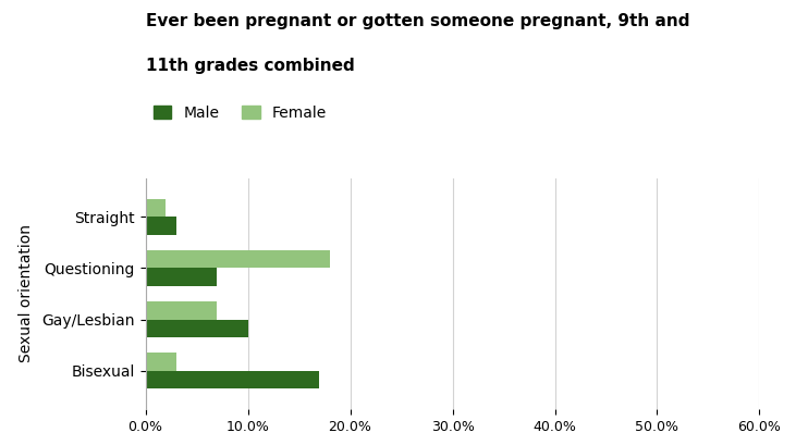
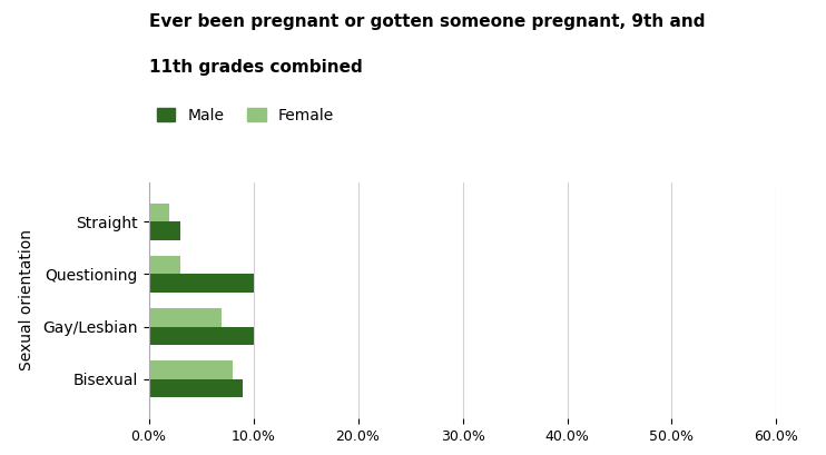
Female/Questioning: 18% -> 3%
Male/Questioning: 7% -> 10%
Female/Bisexual: 3% -> 8%
Male/Bisexual: 17% -> 9%
